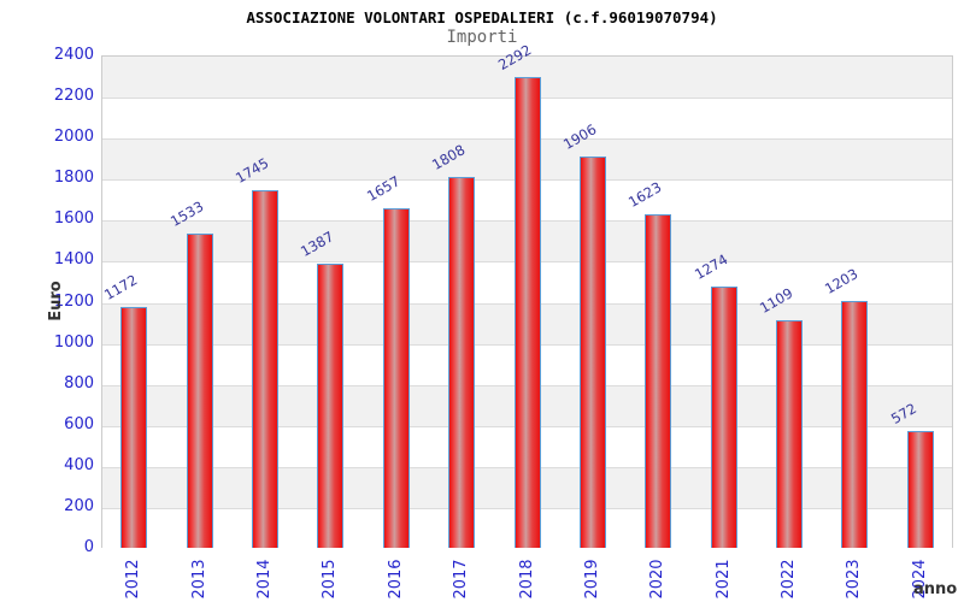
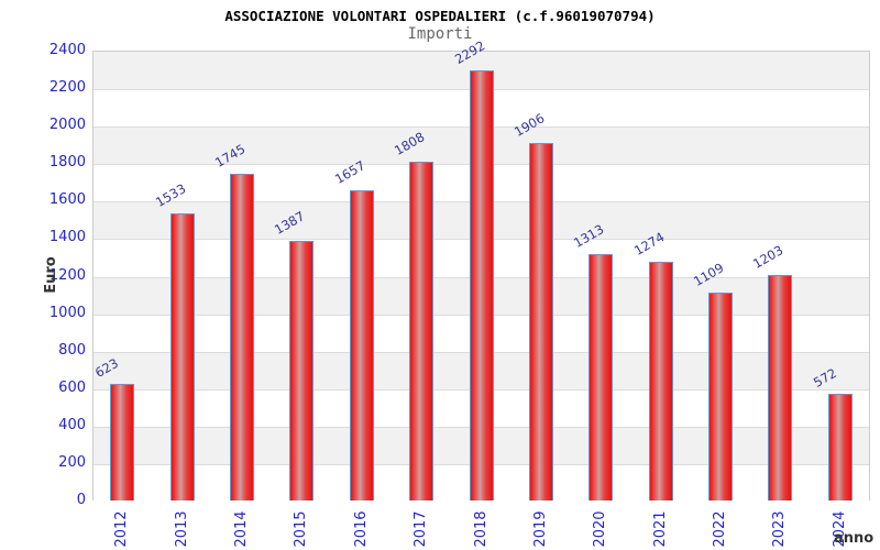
2012: 1172 -> 623
2020: 1623 -> 1313
